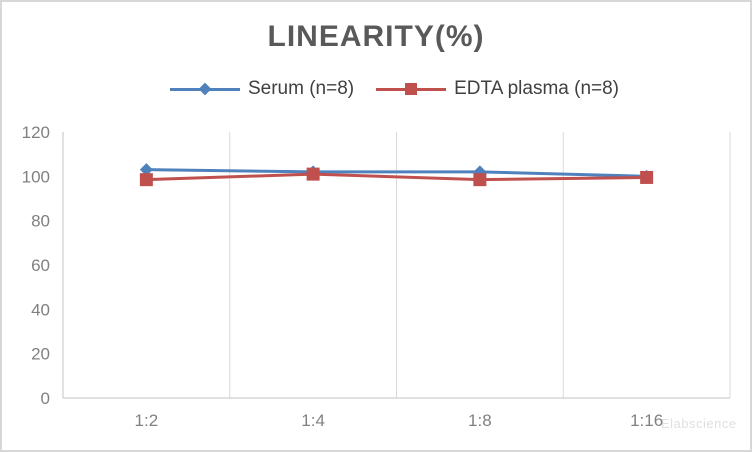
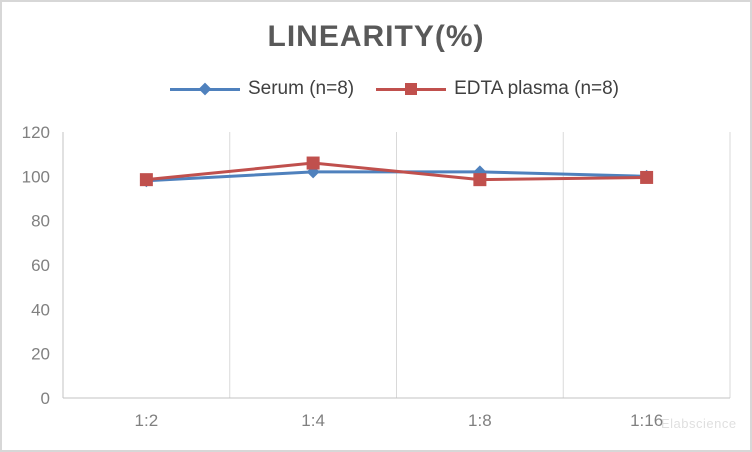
Serum (n=8)/1:2: 103 -> 98
EDTA plasma (n=8)/1:4: 101 -> 106
